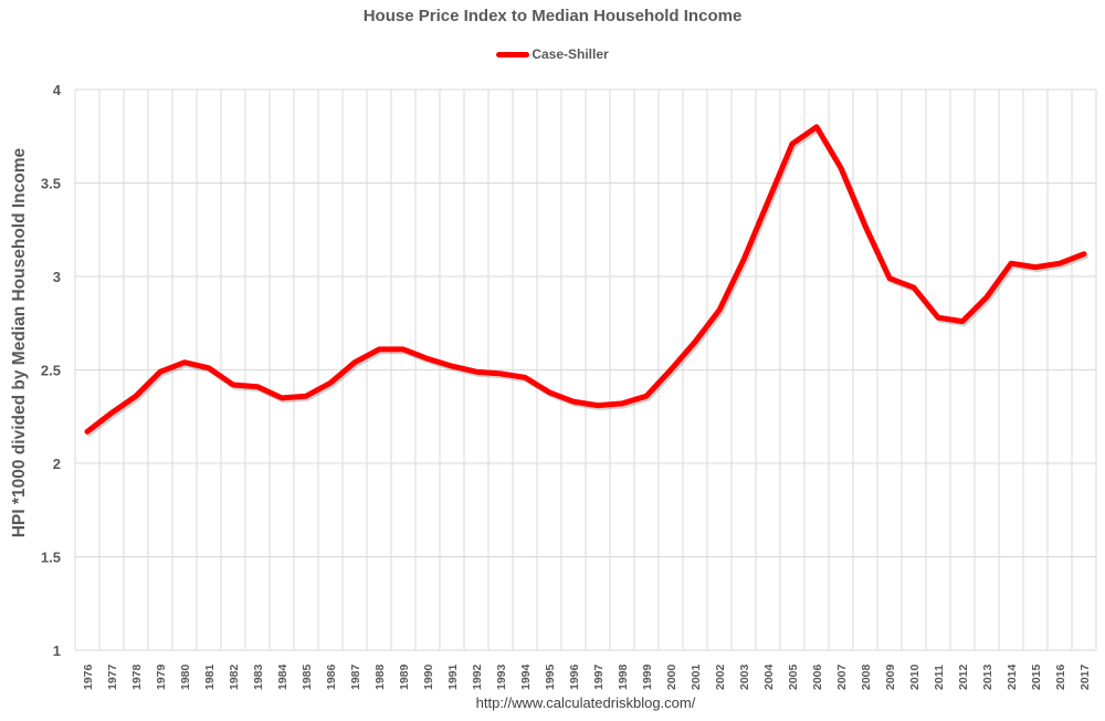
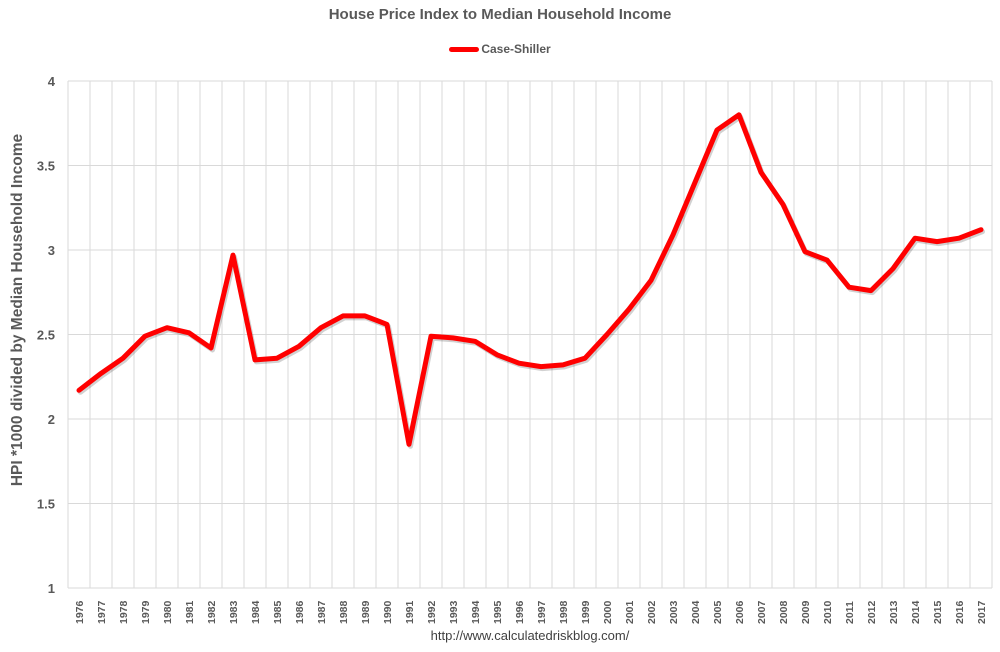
1983: 2.41 -> 2.97
1991: 2.52 -> 1.85
2007: 3.58 -> 3.46
